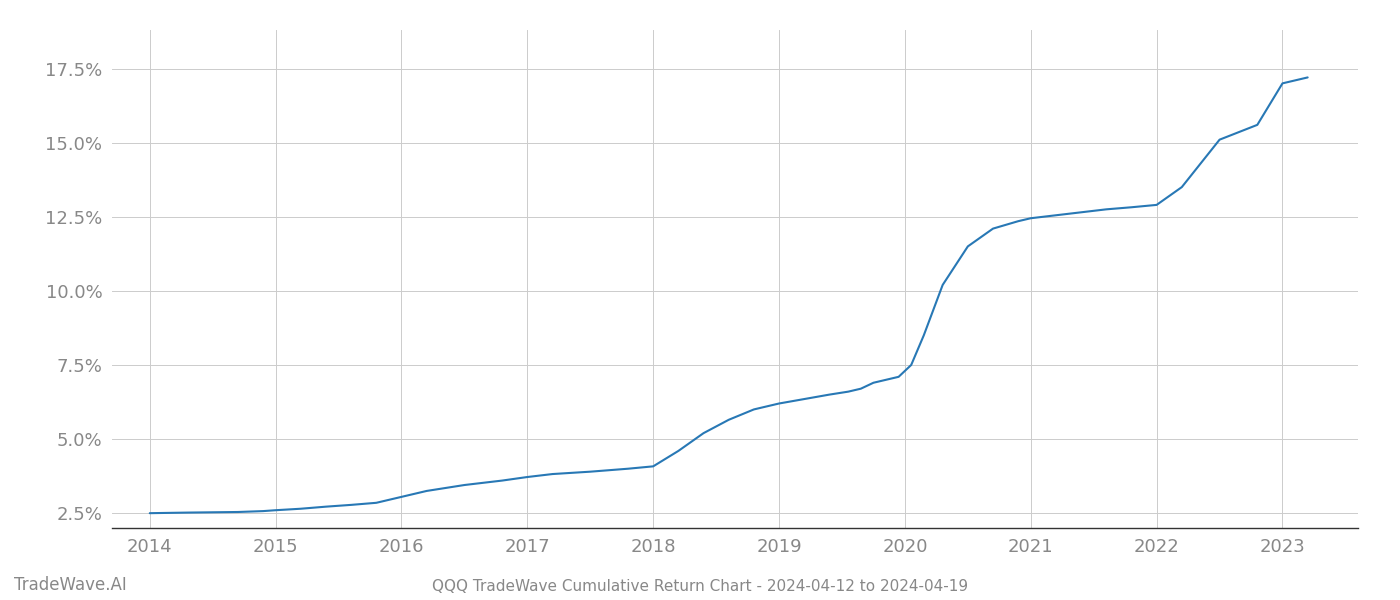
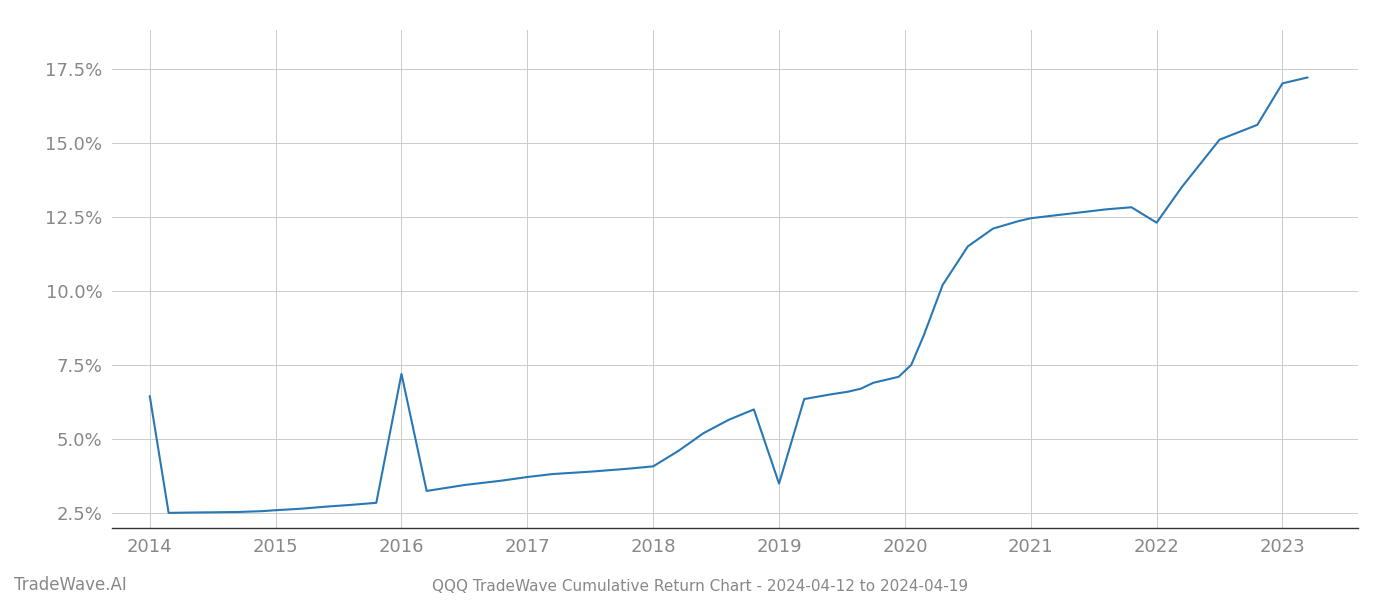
2014: 2.50% -> 6.45%
2016: 3.05% -> 7.20%
2019: 6.20% -> 3.50%
2022: 12.90% -> 12.30%
